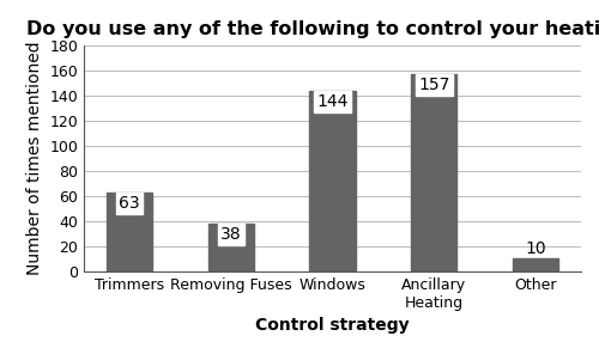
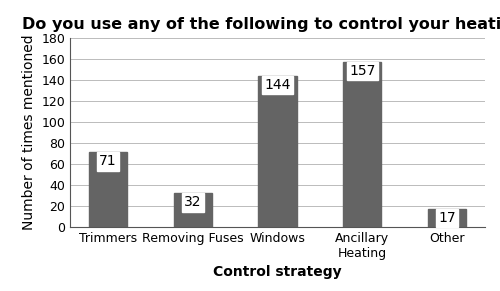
Trimmers: 63 -> 71
Removing Fuses: 38 -> 32
Other: 10 -> 17
